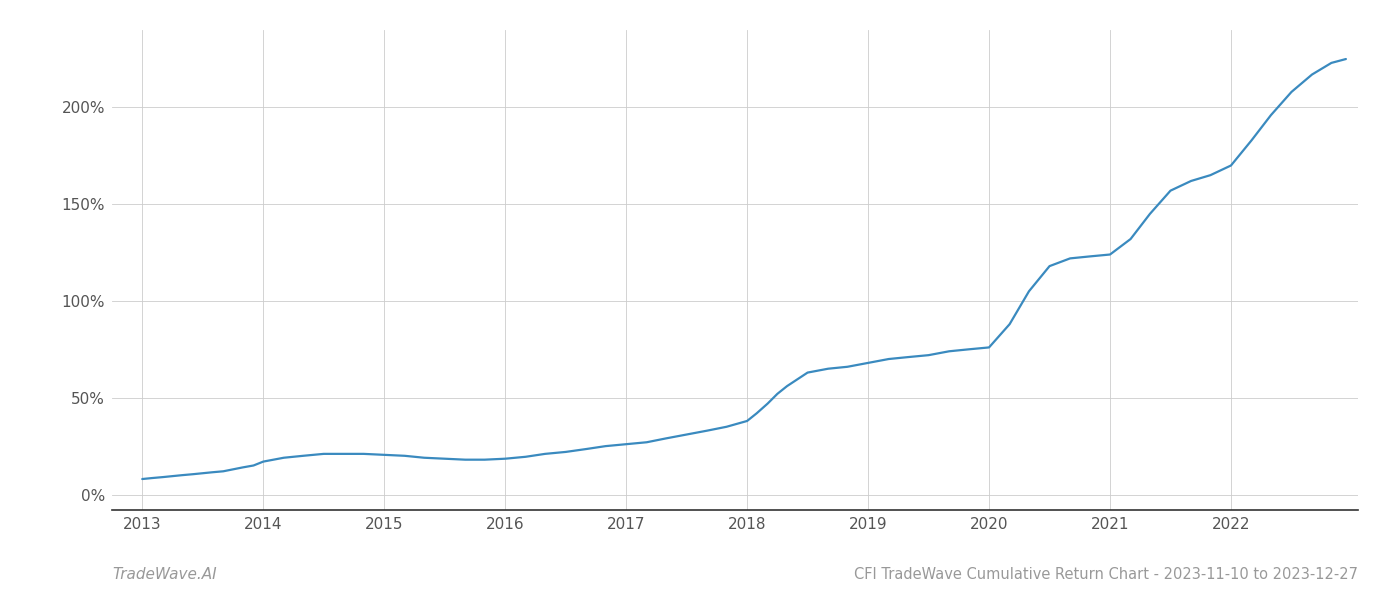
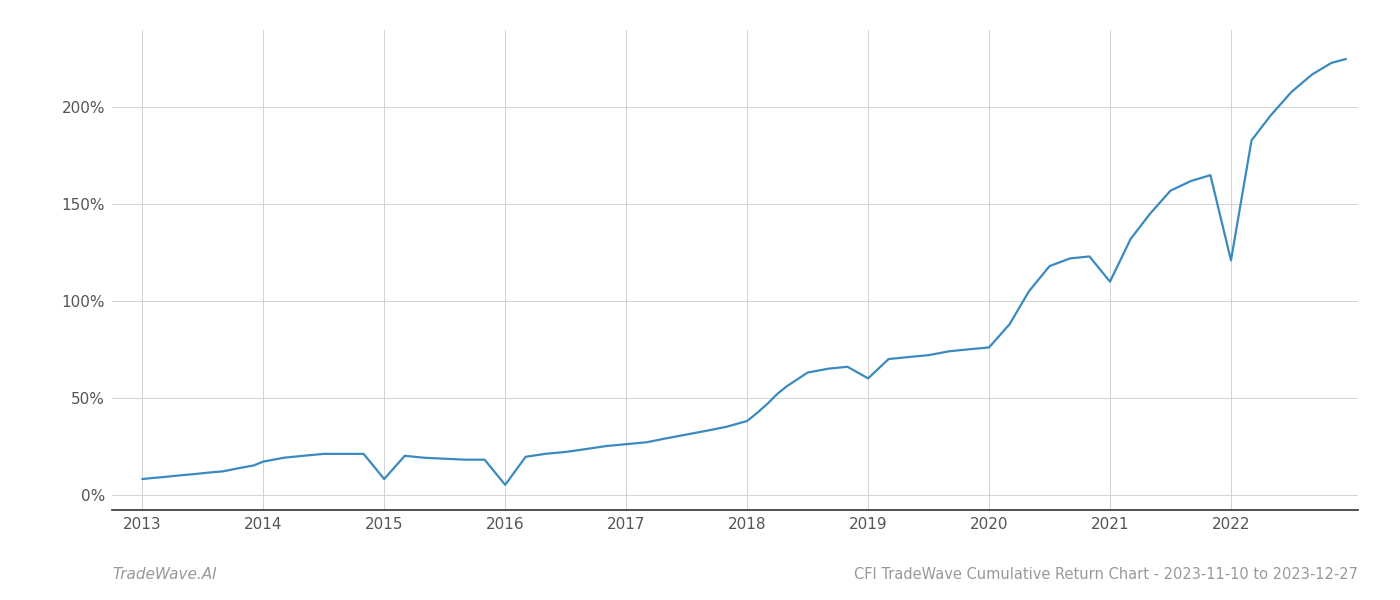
2015: 20% -> 8%
2016: 18% -> 5%
2019: 68% -> 60%
2021: 124% -> 110%
2022: 170% -> 121%
